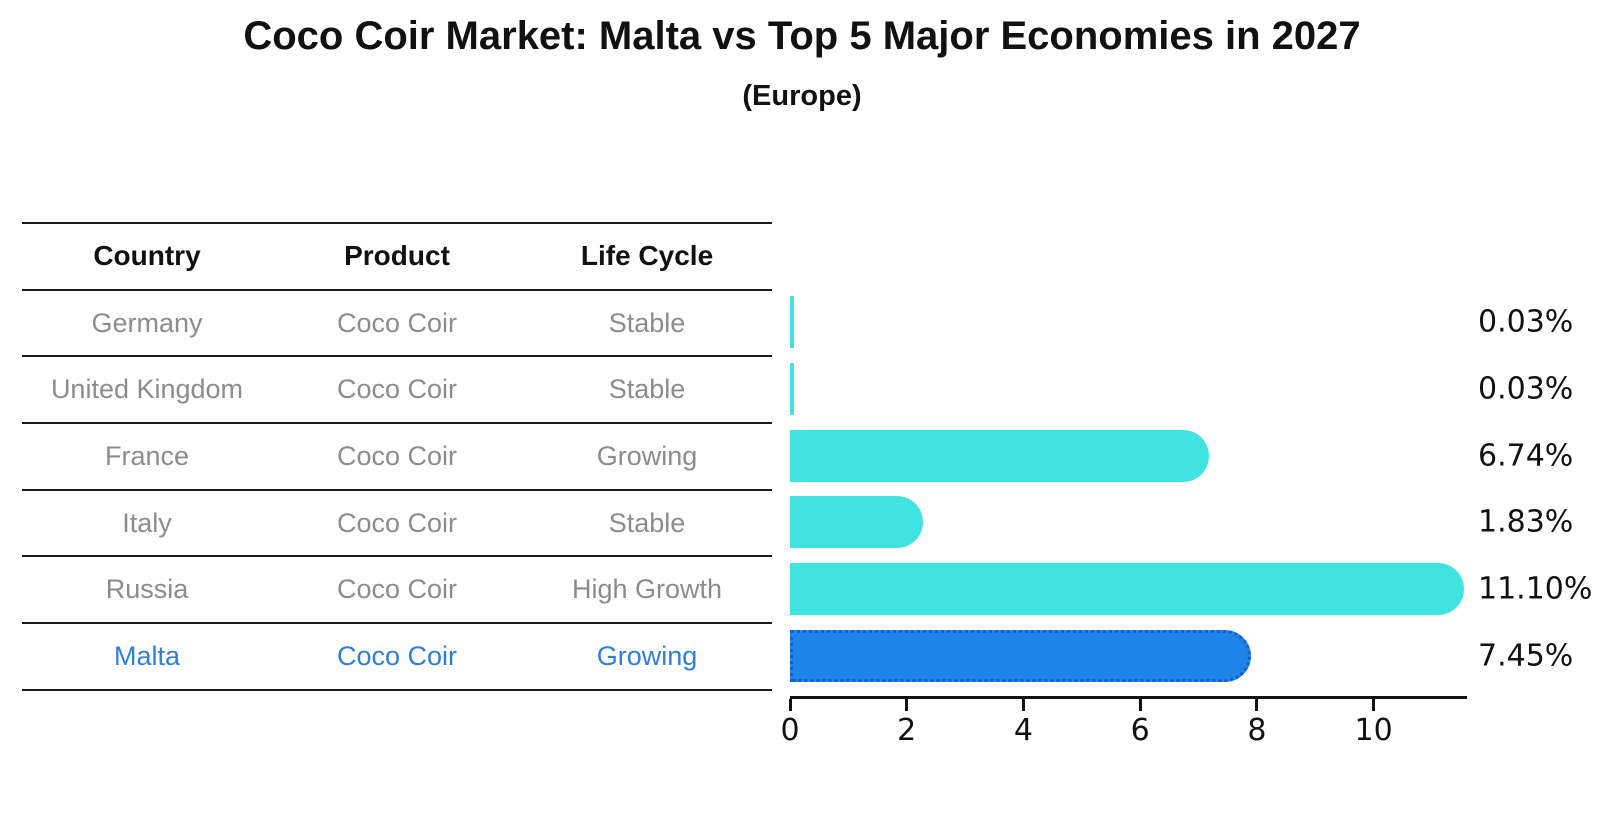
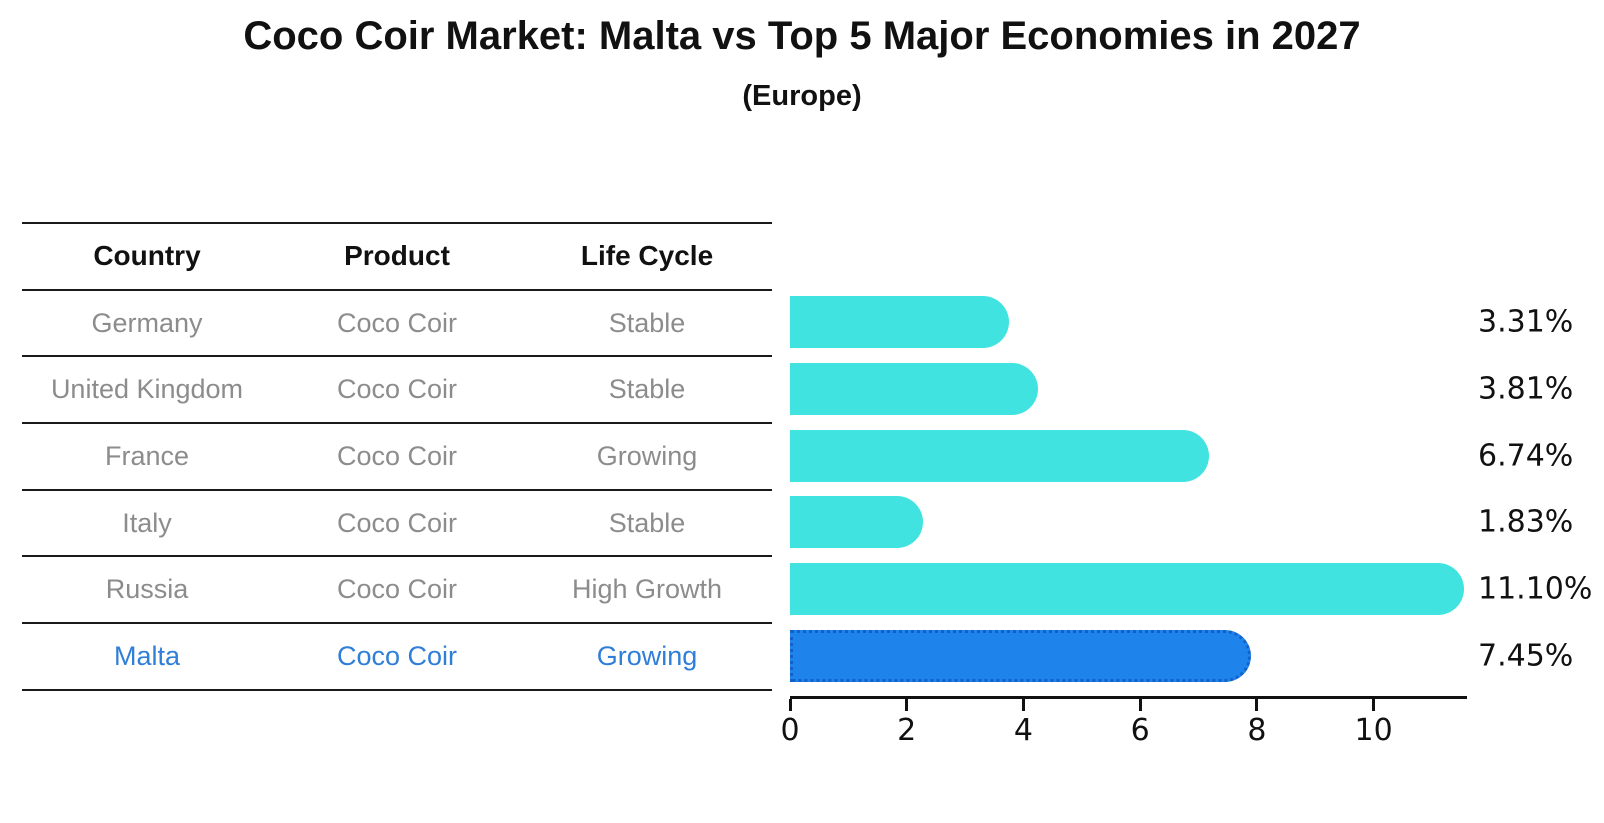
Germany: 0.03% -> 3.31%
United Kingdom: 0.03% -> 3.81%
